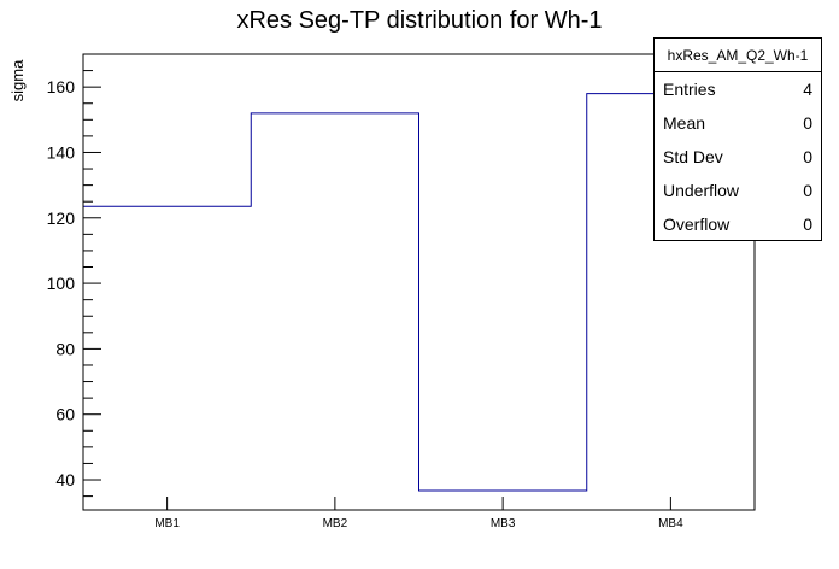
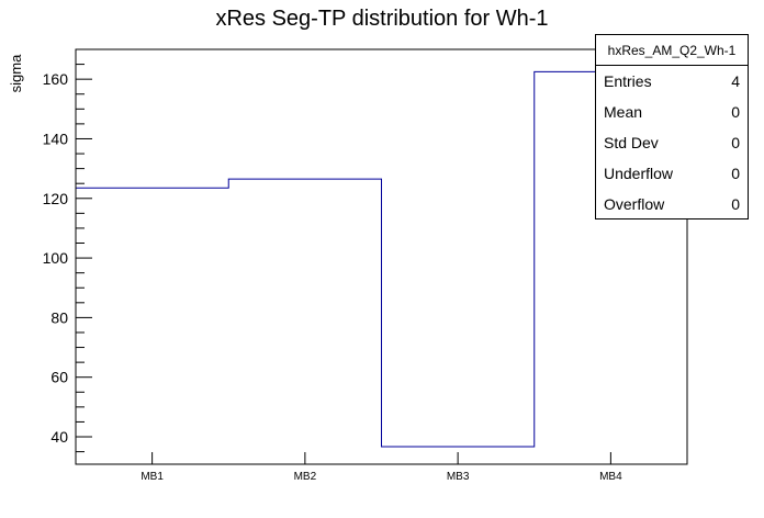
MB2: 152 -> 126
MB4: 158 -> 162
